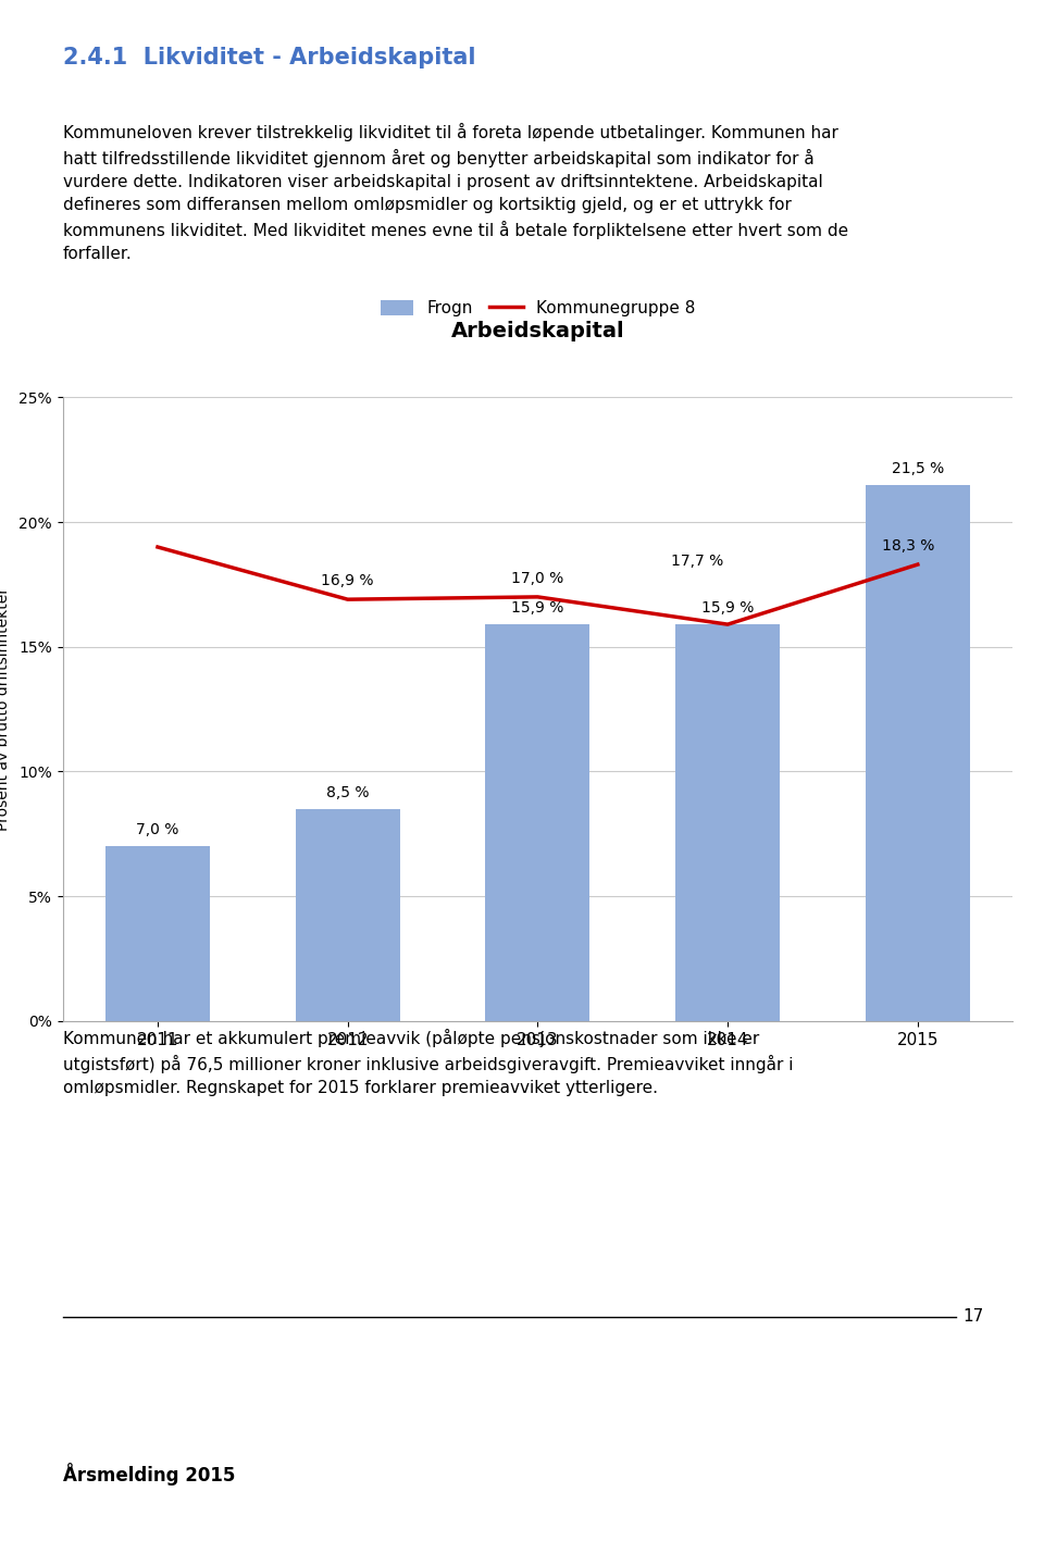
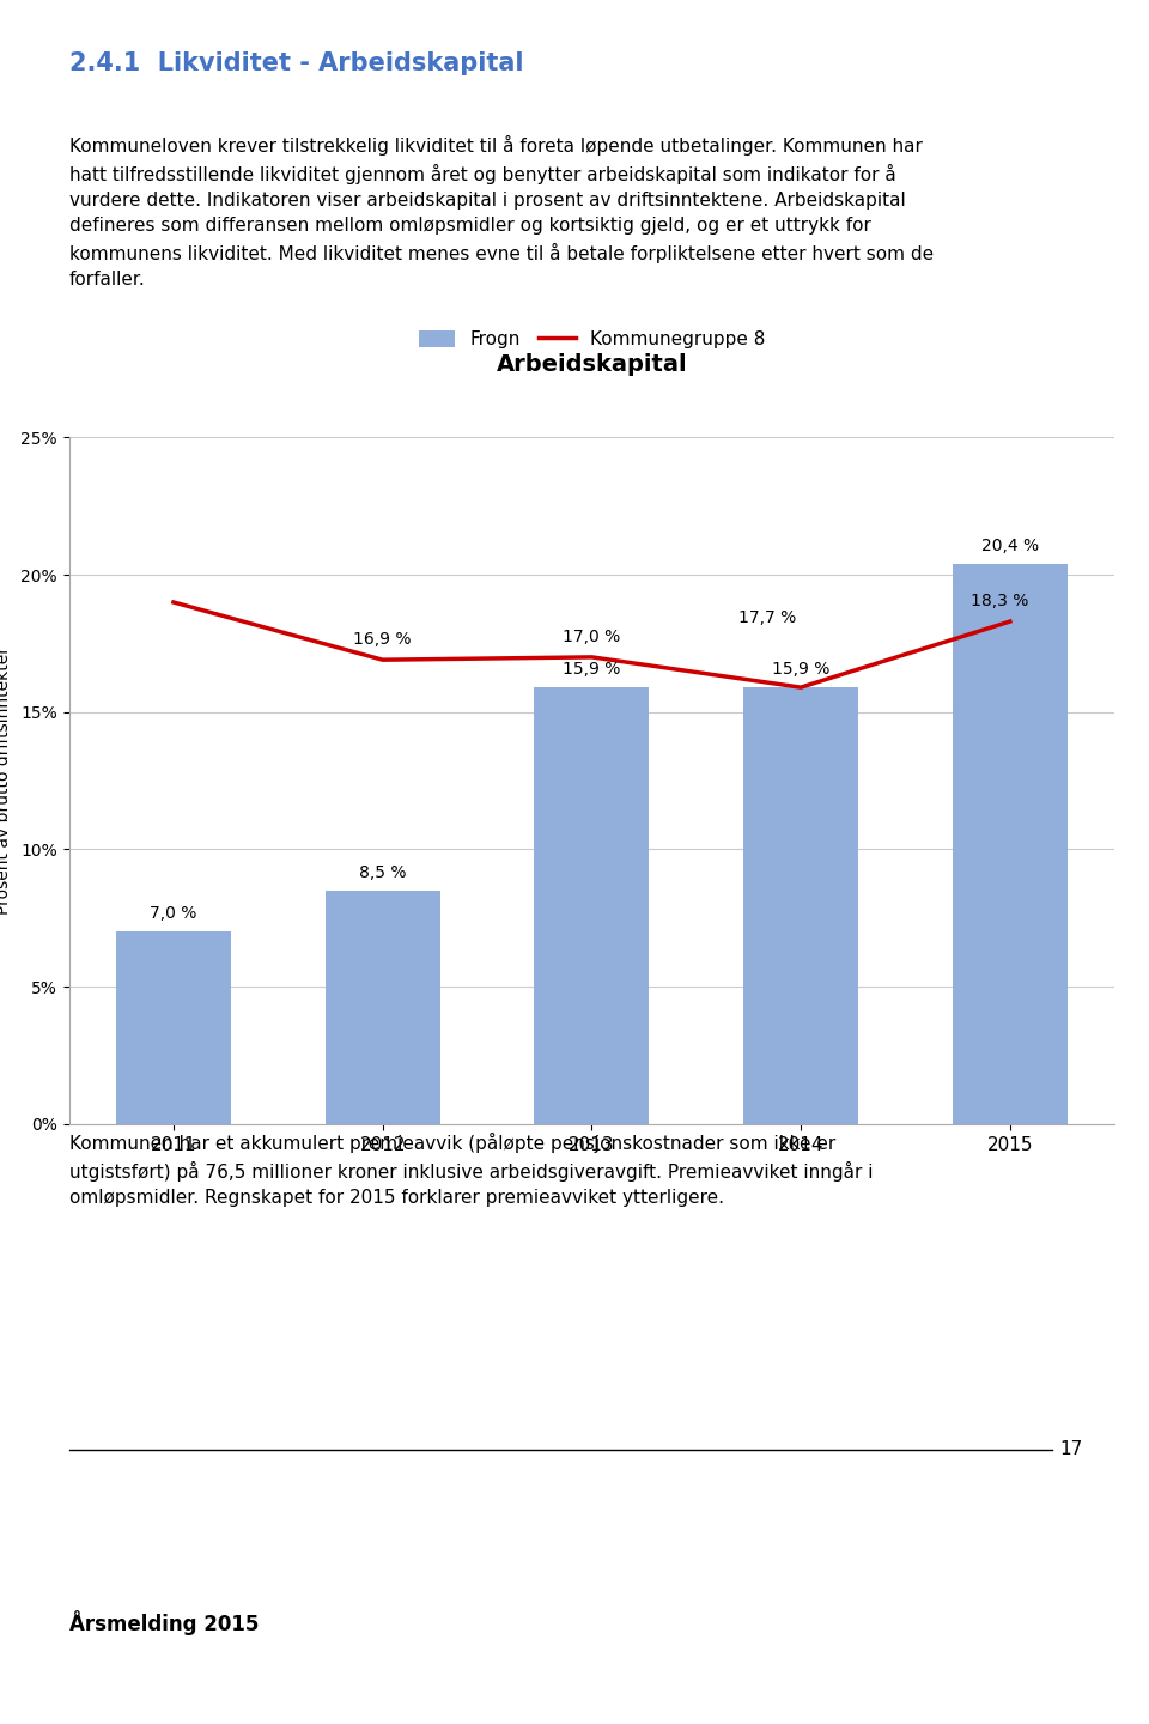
Frogn/2015: 21,5 -> 20,4
